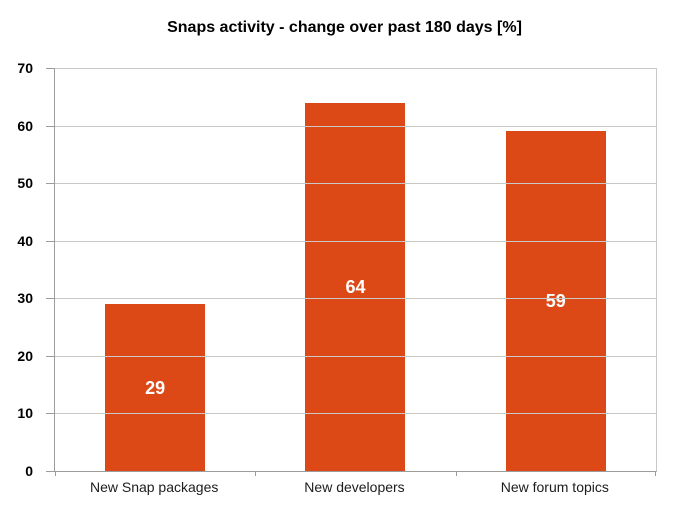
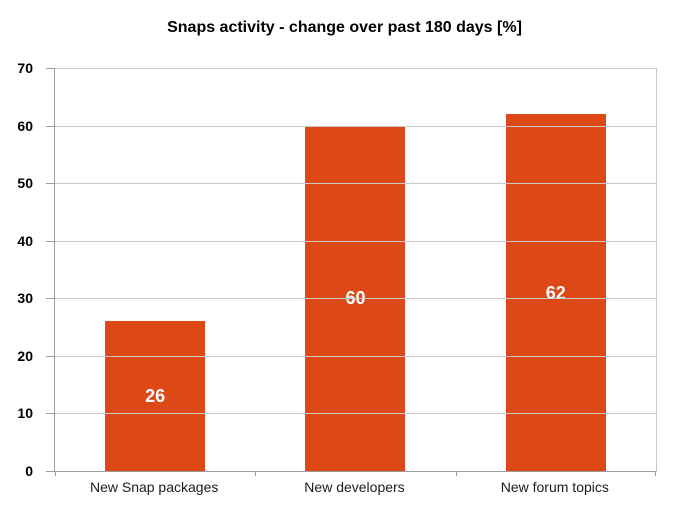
New Snap packages: 29 -> 26
New developers: 64 -> 60
New forum topics: 59 -> 62
